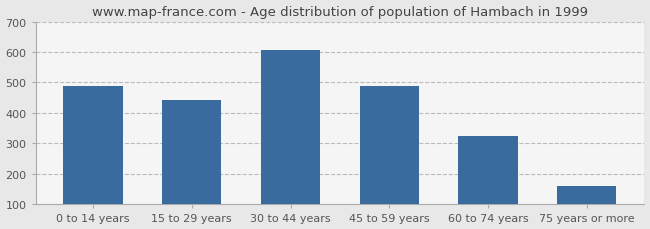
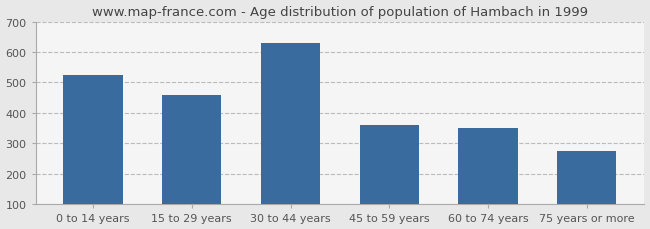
0 to 14 years: 487 -> 525
15 to 29 years: 442 -> 460
30 to 44 years: 605 -> 630
45 to 59 years: 487 -> 360
60 to 74 years: 325 -> 350
75 years or more: 160 -> 275
